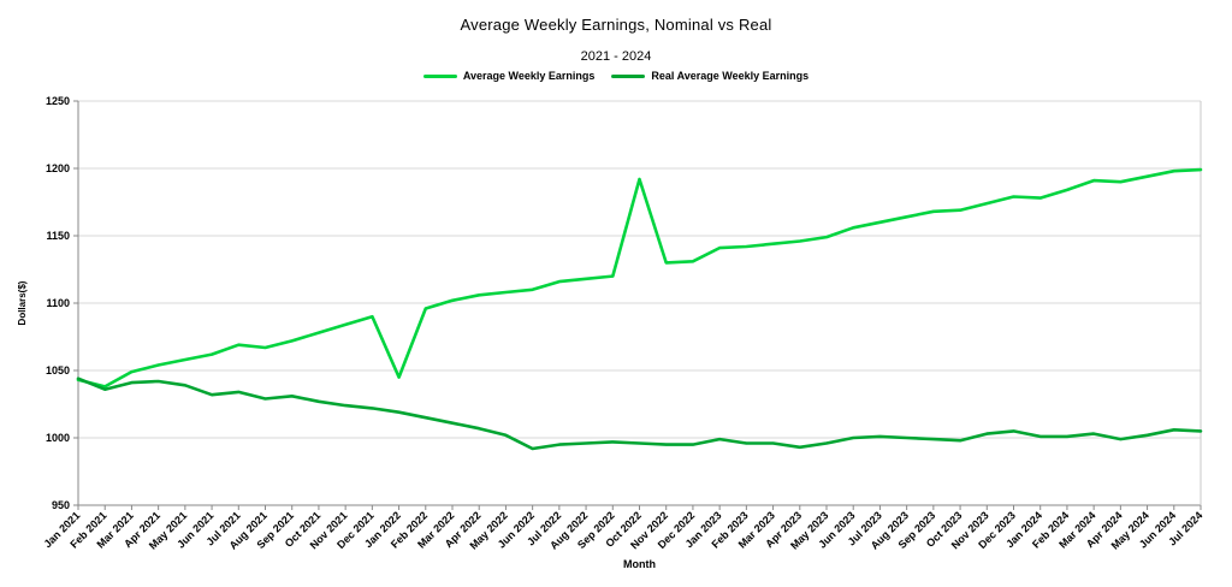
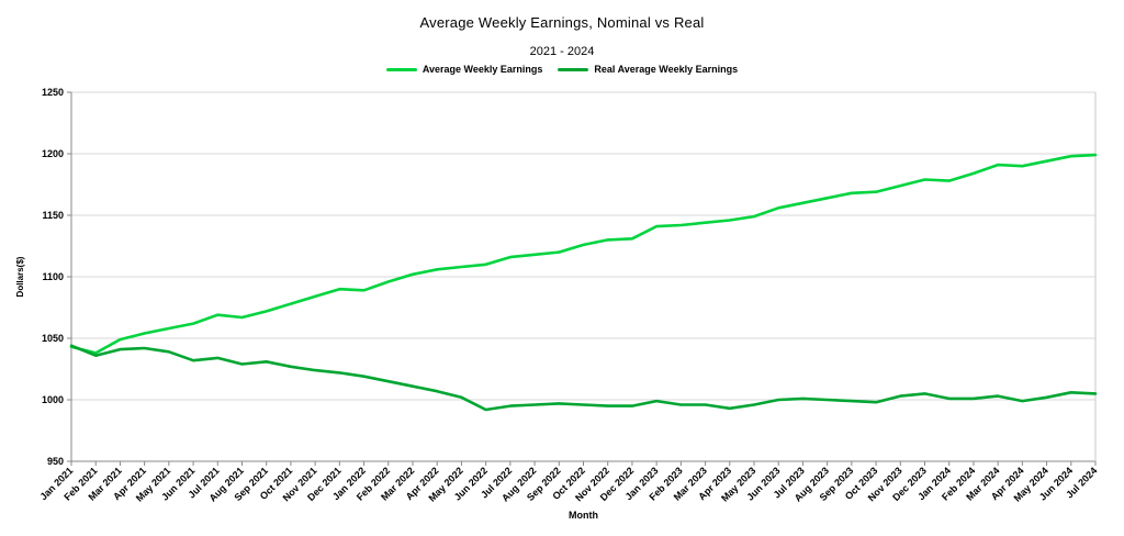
Average Weekly Earnings/Jan 2022: 1045 -> 1089
Average Weekly Earnings/Oct 2022: 1192 -> 1126
